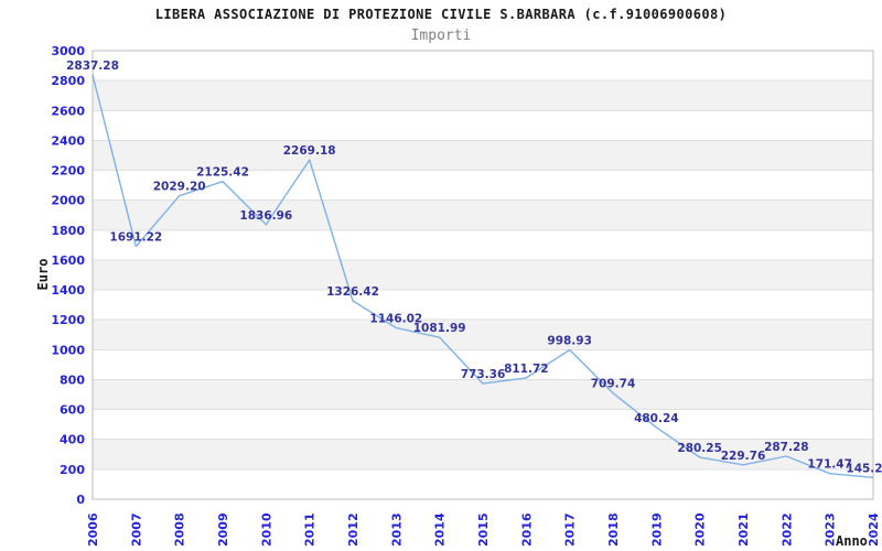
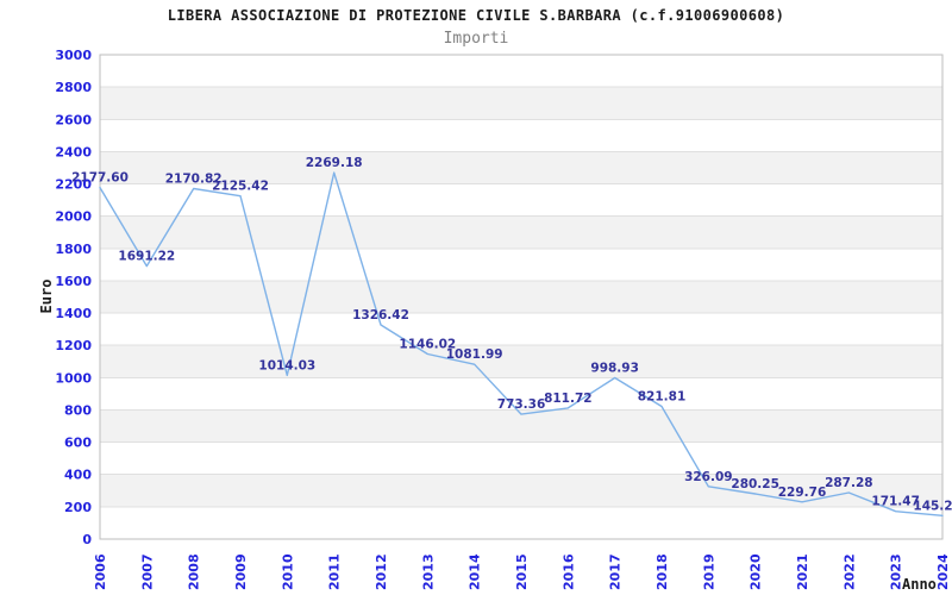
2006: 2837.28 -> 2177.60
2008: 2029.20 -> 2170.82
2010: 1836.96 -> 1014.03
2018: 709.74 -> 821.81
2019: 480.24 -> 326.09
